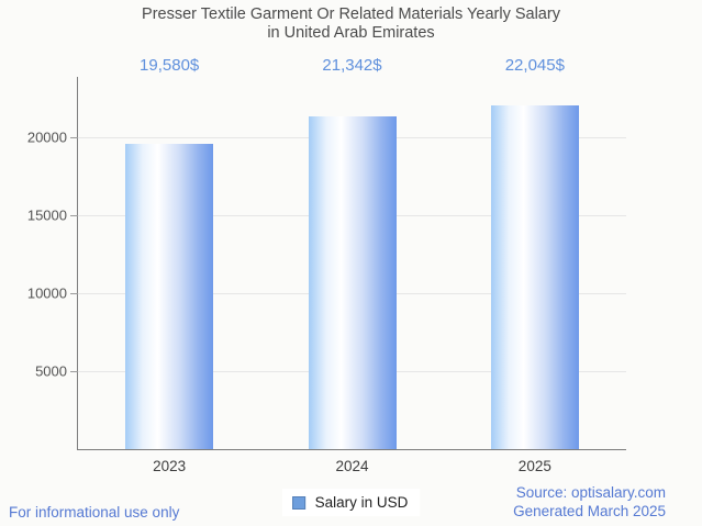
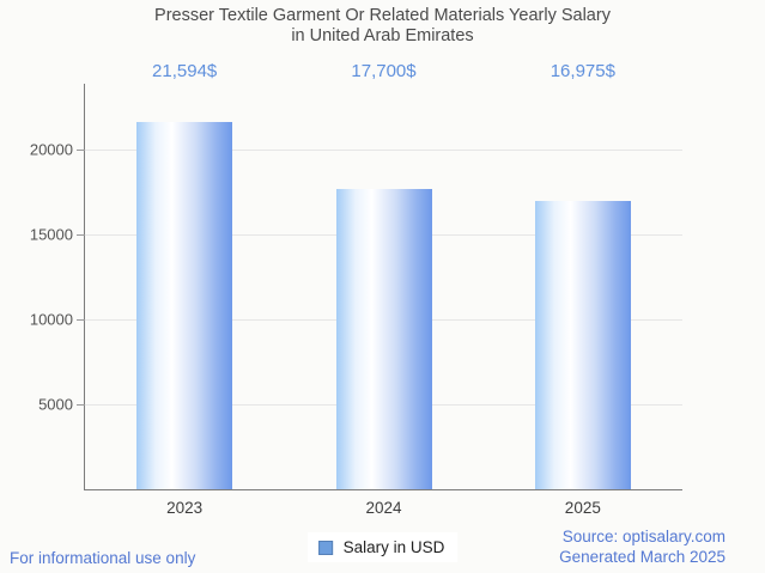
2023: 19,580 -> 21,594
2024: 21,342 -> 17,700
2025: 22,045 -> 16,975
